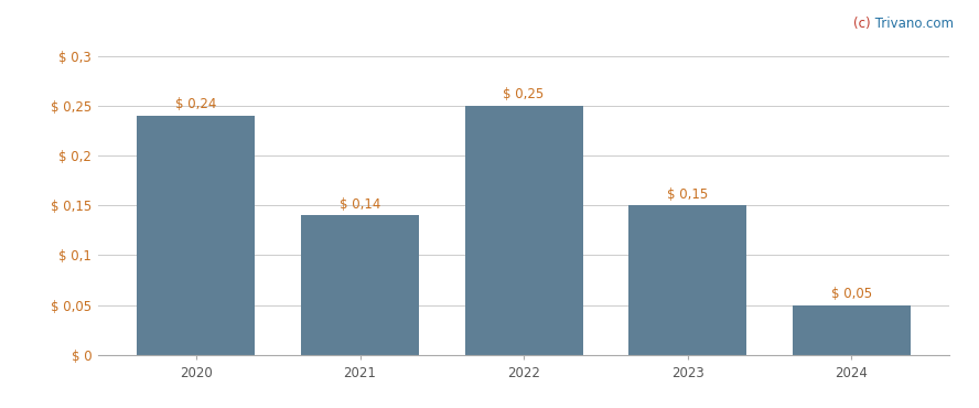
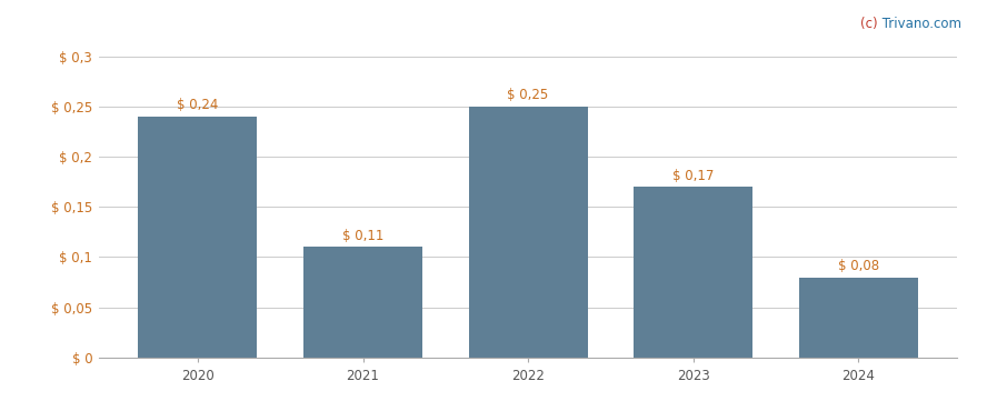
2021: 0,14 -> 0,11
2023: 0,15 -> 0,17
2024: 0,05 -> 0,08
